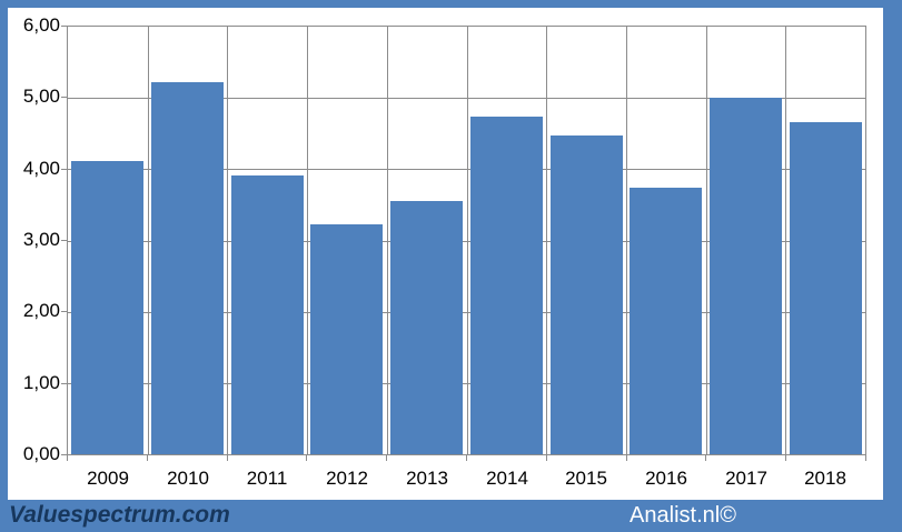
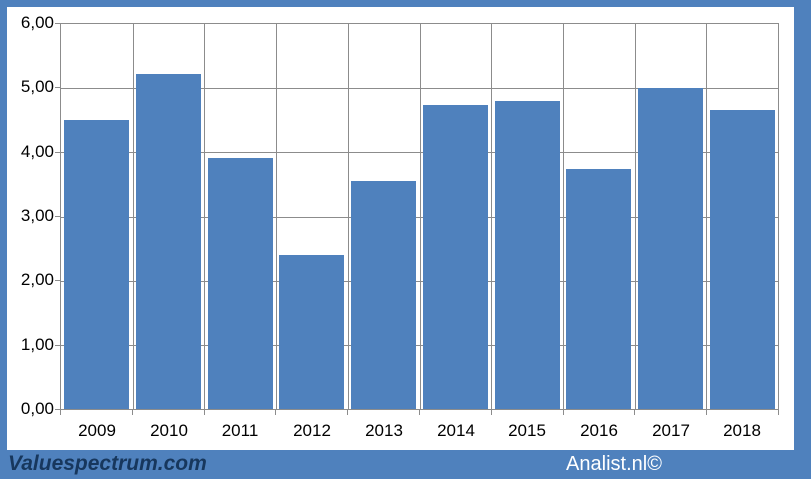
2009: 4,1 -> 4,5
2012: 3,2 -> 2,4
2015: 4,5 -> 4,8
